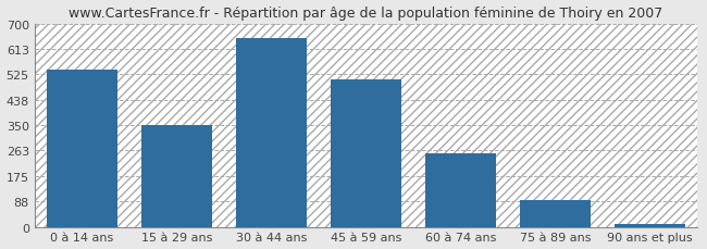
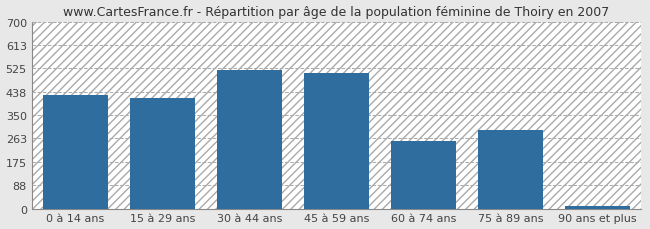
0 à 14 ans: 541 -> 425
15 à 29 ans: 350 -> 415
30 à 44 ans: 650 -> 520
75 à 89 ans: 93 -> 295
